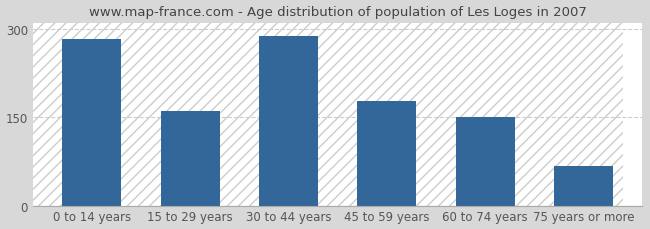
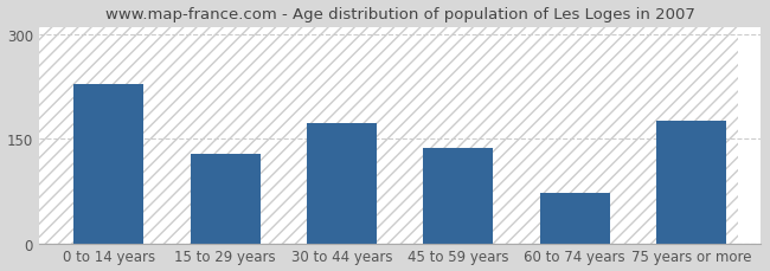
0 to 14 years: 282 -> 228
15 to 29 years: 160 -> 128
30 to 44 years: 287 -> 172
45 to 59 years: 178 -> 136
60 to 74 years: 151 -> 72
75 years or more: 68 -> 176
